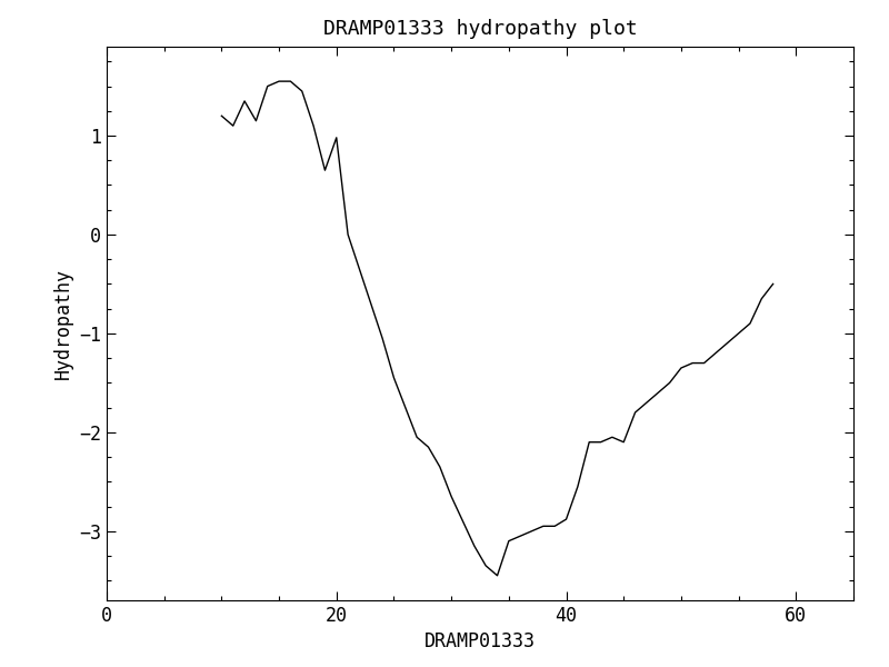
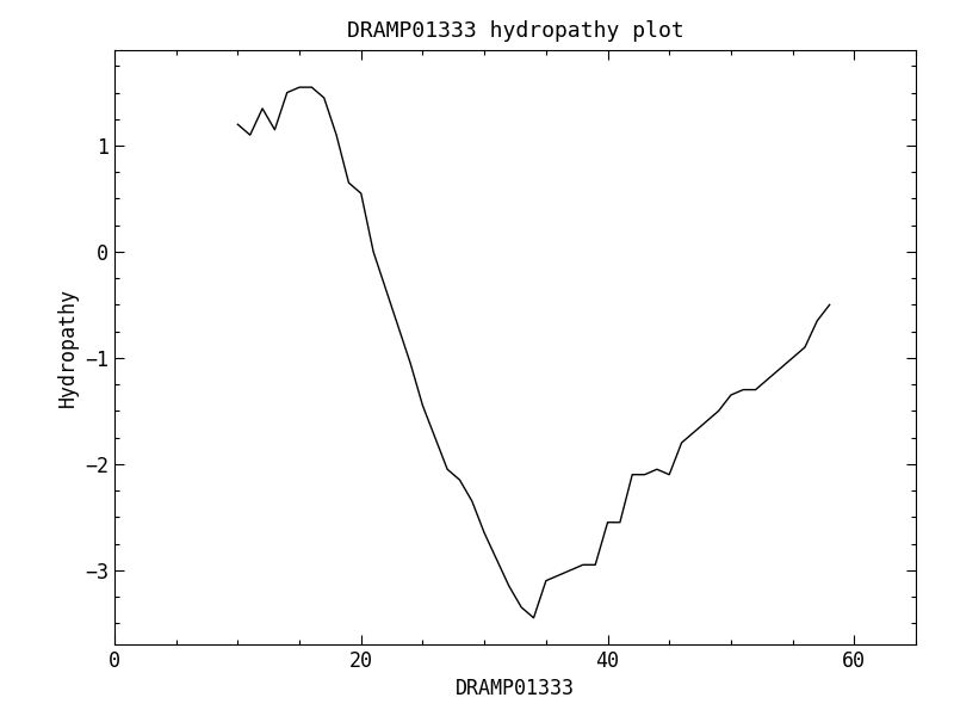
20: 0.98 -> 0.55
40: -2.88 -> -2.55
